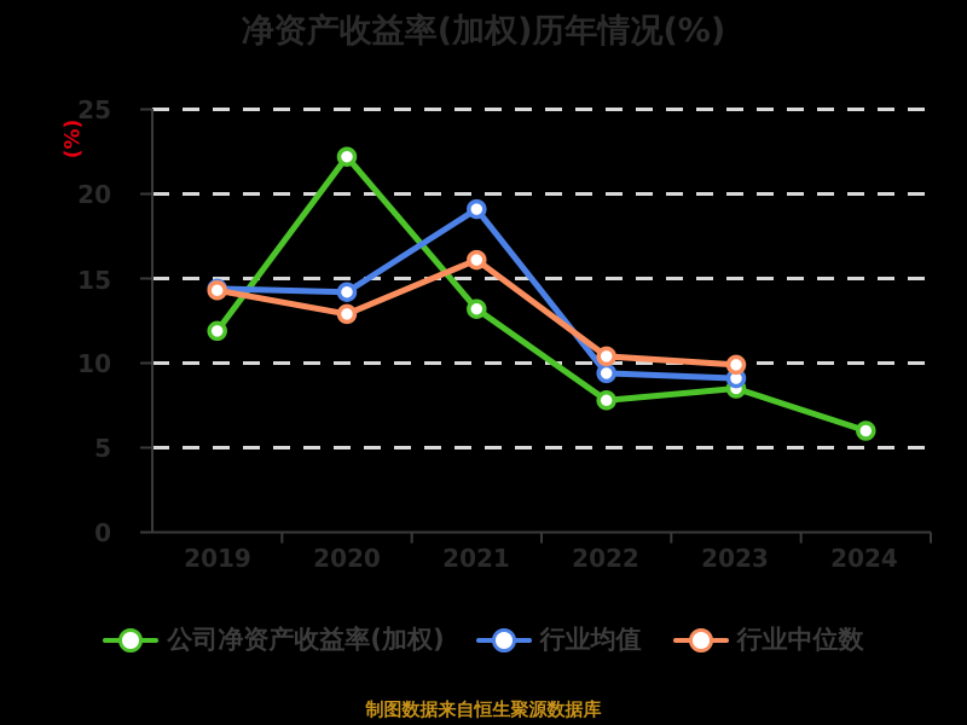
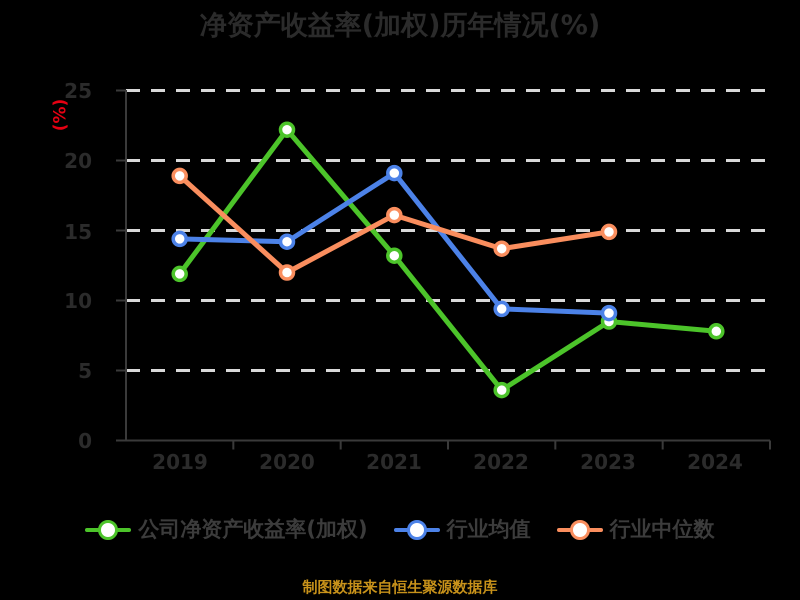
行业中位数/2019: 14.3 -> 18.9
行业中位数/2020: 12.9 -> 12.0
公司净资产收益率(加权)/2022: 7.8 -> 3.6
行业中位数/2022: 10.4 -> 13.7
行业中位数/2023: 9.9 -> 14.9
公司净资产收益率(加权)/2024: 6.0 -> 7.8
